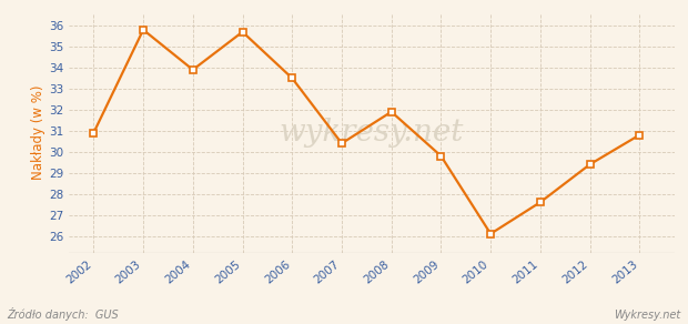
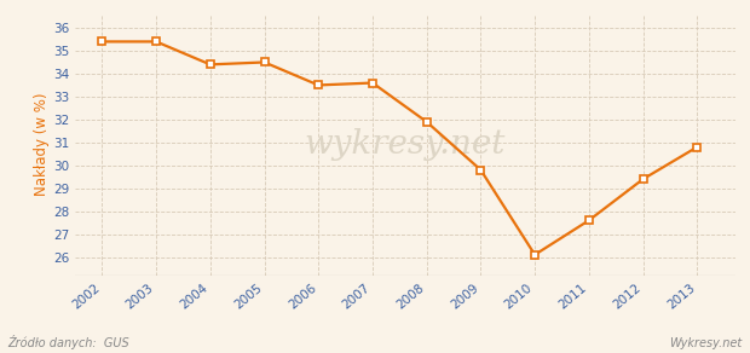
2002: 30.9 -> 35.4
2003: 35.8 -> 35.4
2004: 33.9 -> 34.4
2005: 35.7 -> 34.5
2007: 30.4 -> 33.6
